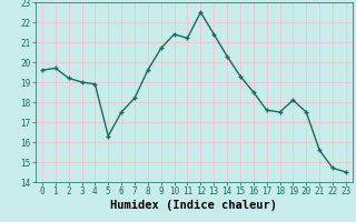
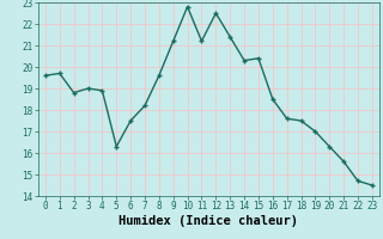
2: 19.2 -> 18.8
9: 20.7 -> 21.2
10: 21.4 -> 22.8
15: 19.3 -> 20.4
19: 18.1 -> 17.0
20: 17.5 -> 16.3
